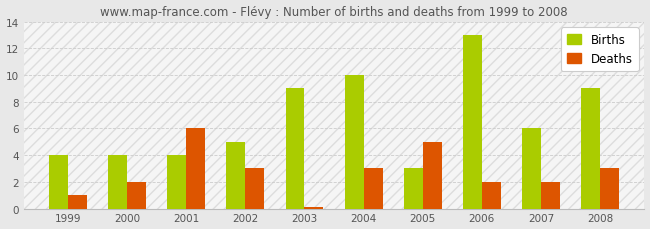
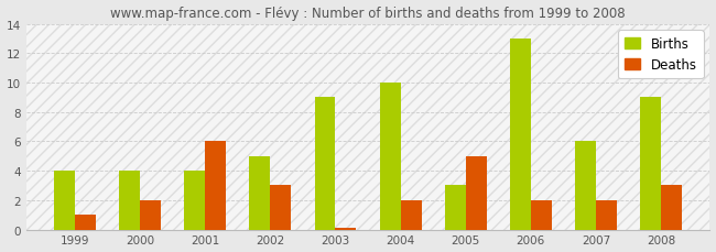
Deaths/2004: 3.0 -> 2.0
